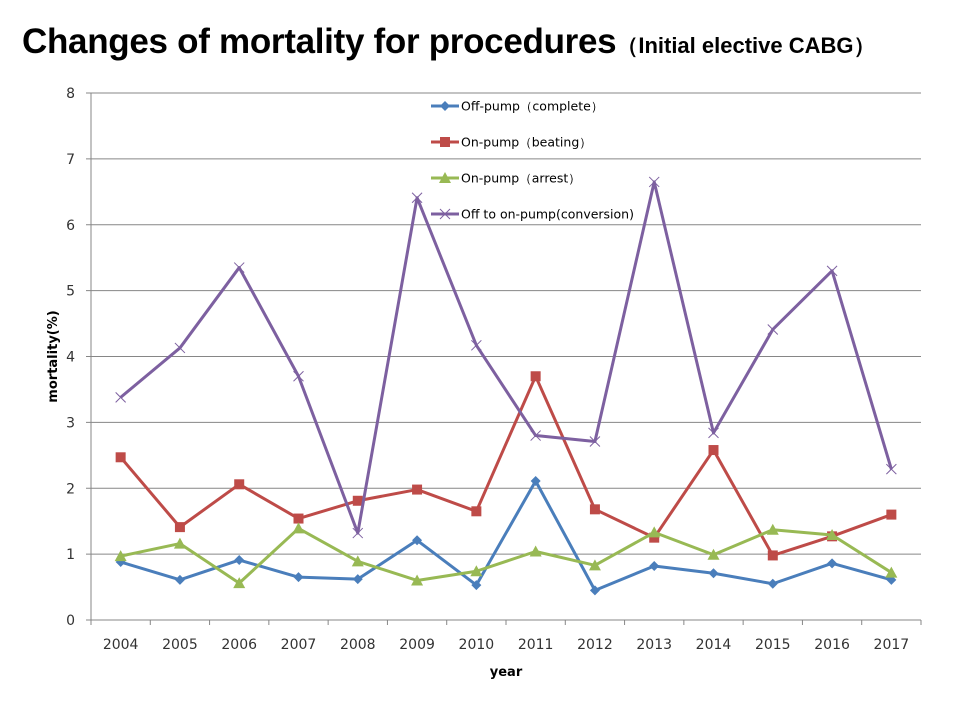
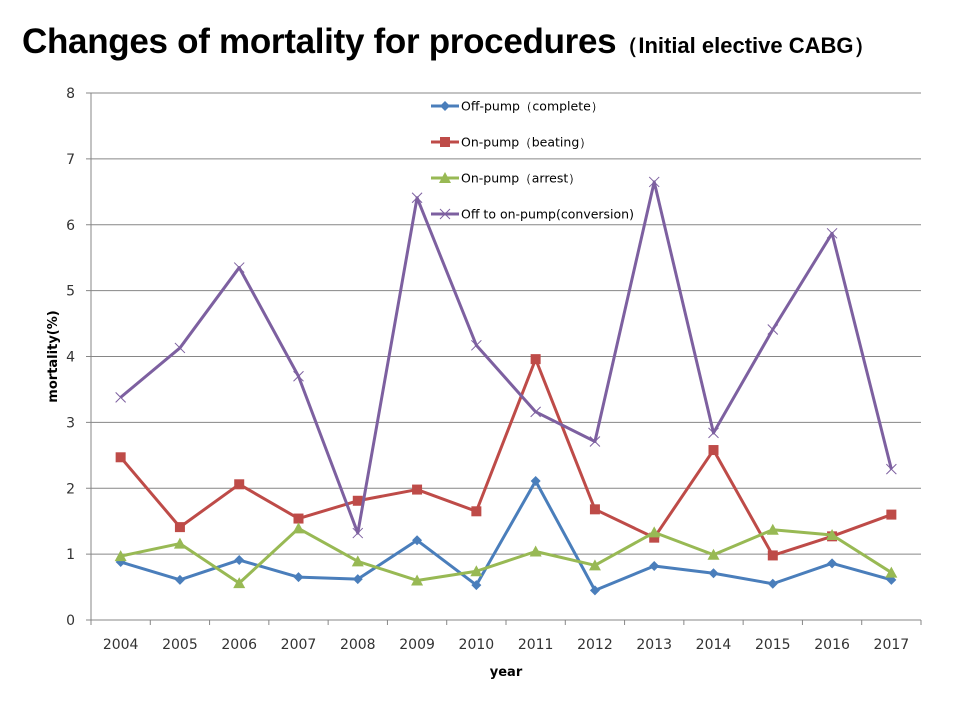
On-pump（beating）/2011: 3.7 -> 4.0
Off to on-pump(conversion)/2011: 2.8 -> 3.2
Off to on-pump(conversion)/2016: 5.3 -> 5.9
